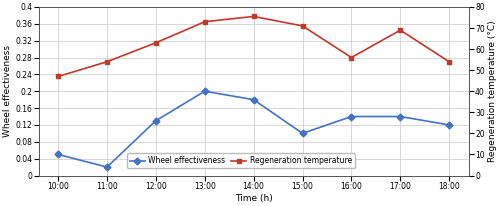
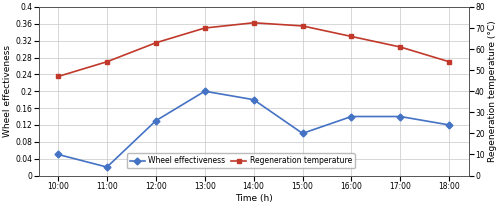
Regeneration temperature/13:00: 73.0 -> 70.0
Regeneration temperature/14:00: 75.5 -> 72.5
Regeneration temperature/16:00: 56.0 -> 66.0
Regeneration temperature/17:00: 69.0 -> 61.0
